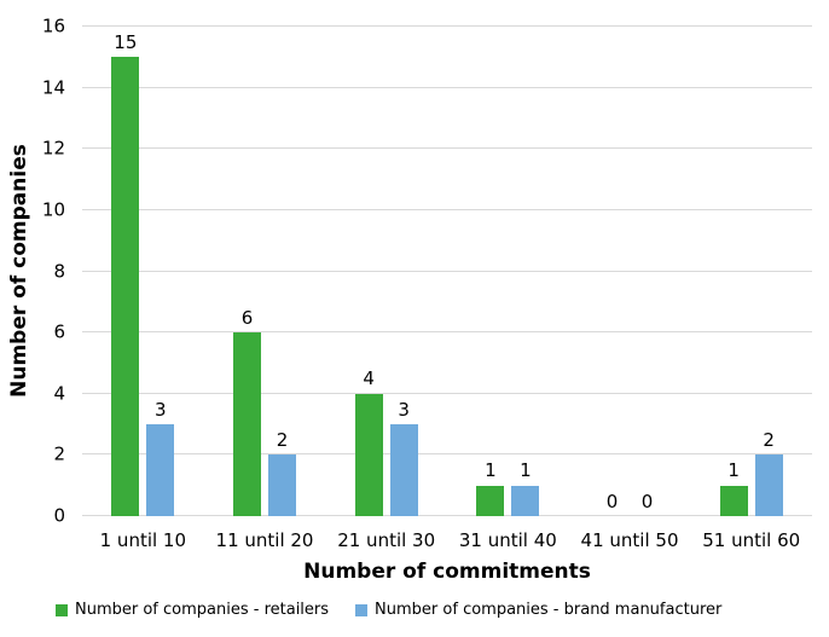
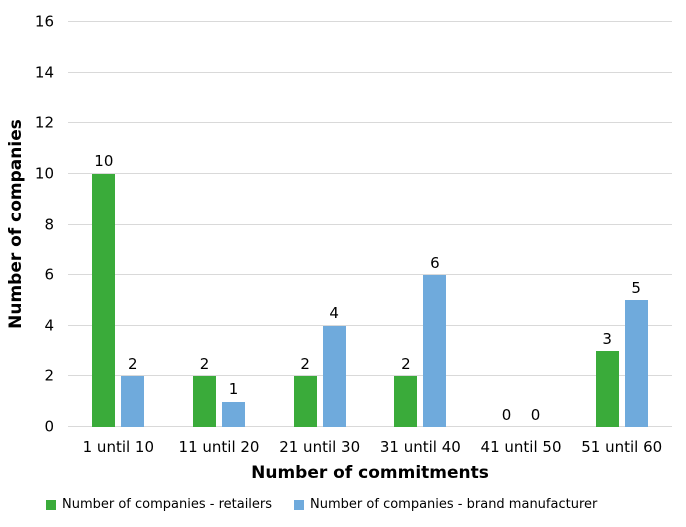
Number of companies - retailers/1 until 10: 15 -> 10
Number of companies - brand manufacturer/1 until 10: 3 -> 2
Number of companies - retailers/11 until 20: 6 -> 2
Number of companies - brand manufacturer/11 until 20: 2 -> 1
Number of companies - retailers/21 until 30: 4 -> 2
Number of companies - brand manufacturer/21 until 30: 3 -> 4
Number of companies - retailers/31 until 40: 1 -> 2
Number of companies - brand manufacturer/31 until 40: 1 -> 6
Number of companies - retailers/51 until 60: 1 -> 3
Number of companies - brand manufacturer/51 until 60: 2 -> 5
